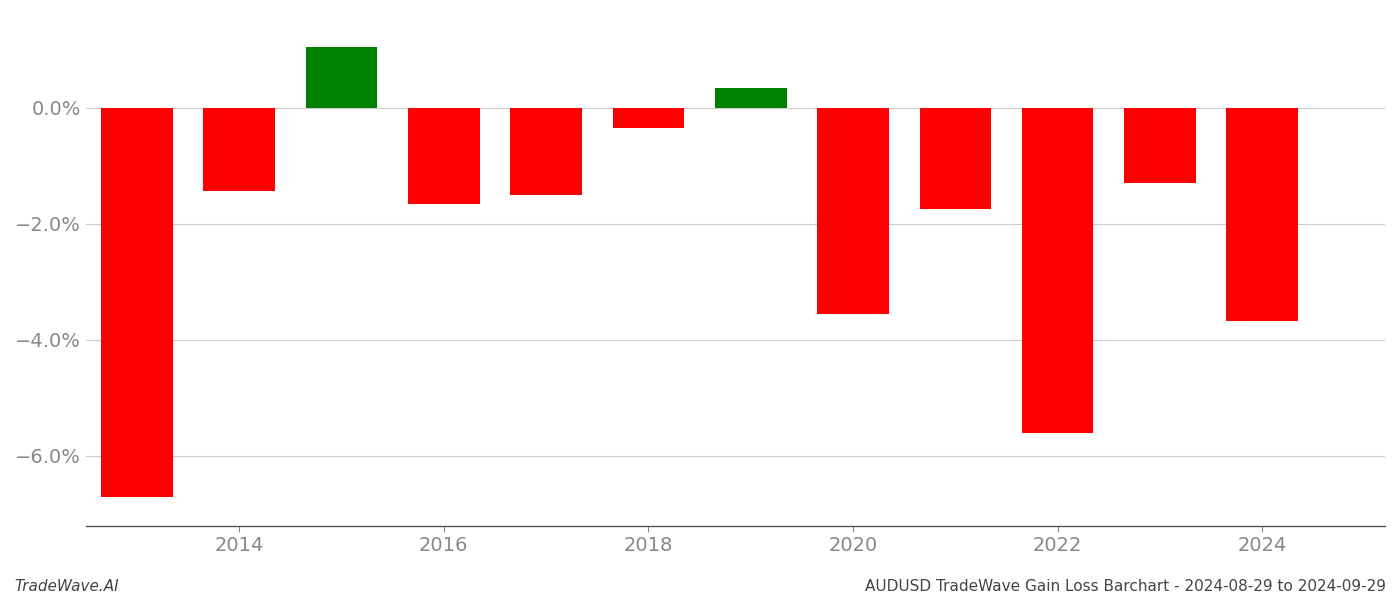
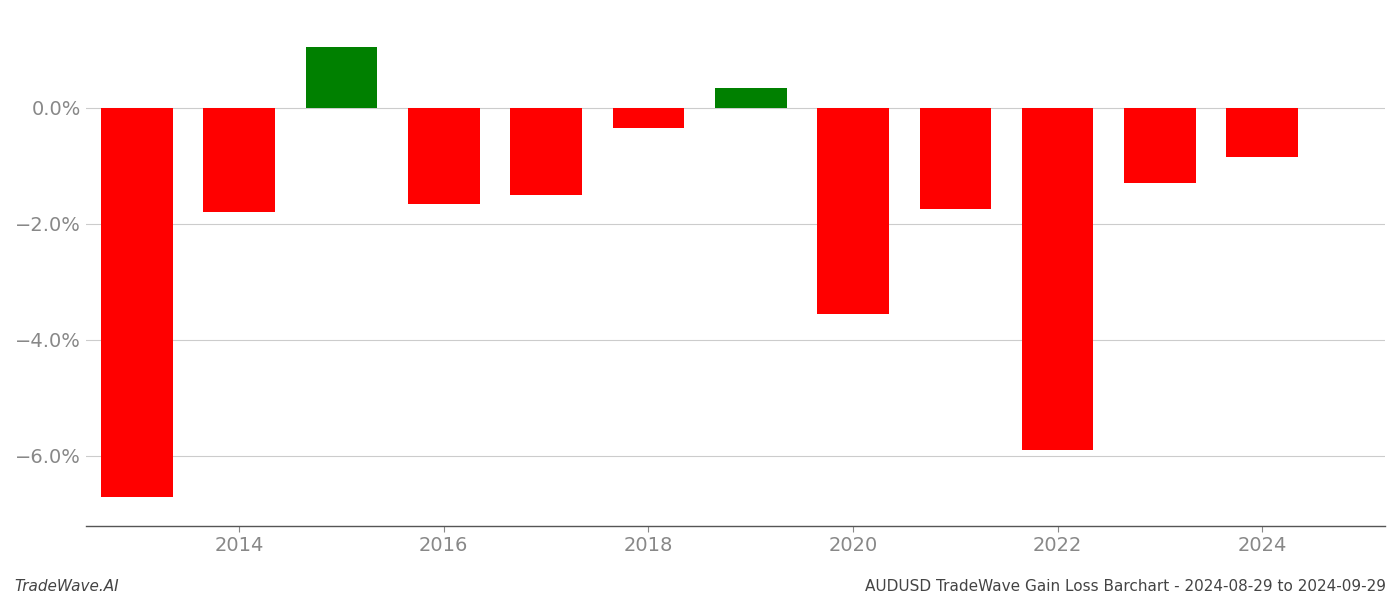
2014: -1.44% -> -1.80%
2022: -5.60% -> -5.90%
2024: -3.68% -> -0.85%
